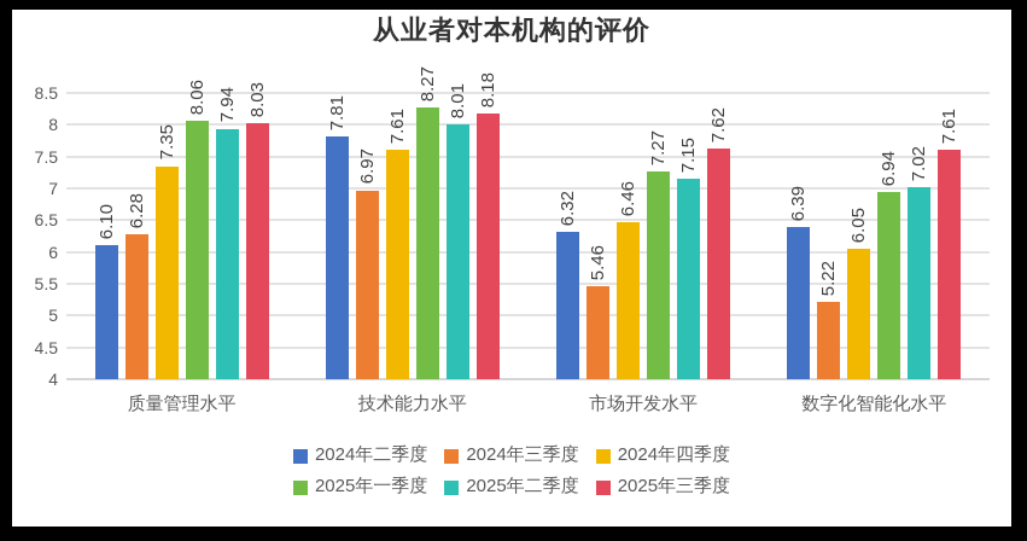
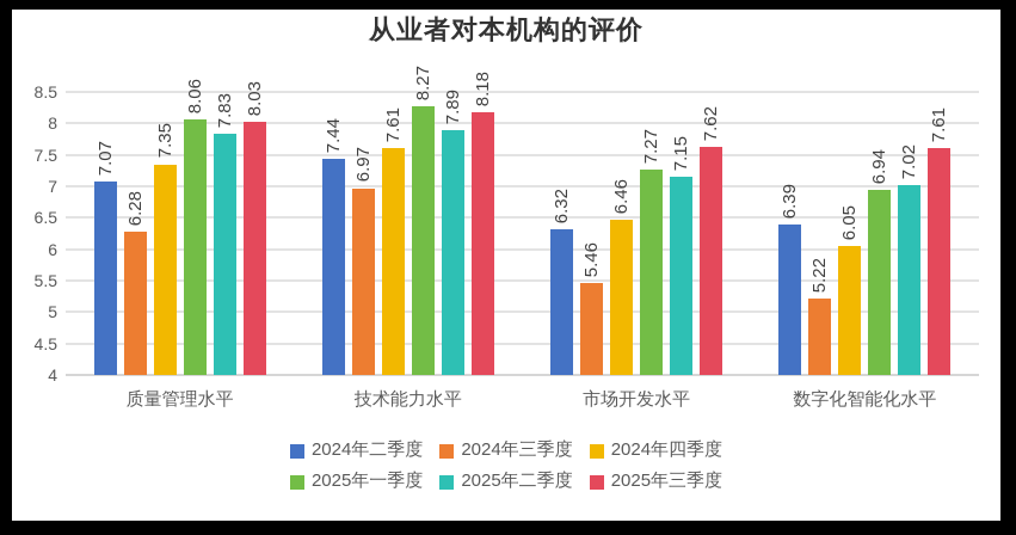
2024年二季度/质量管理水平: 6.10 -> 7.07
2025年二季度/质量管理水平: 7.94 -> 7.83
2024年二季度/技术能力水平: 7.81 -> 7.44
2025年二季度/技术能力水平: 8.01 -> 7.89
